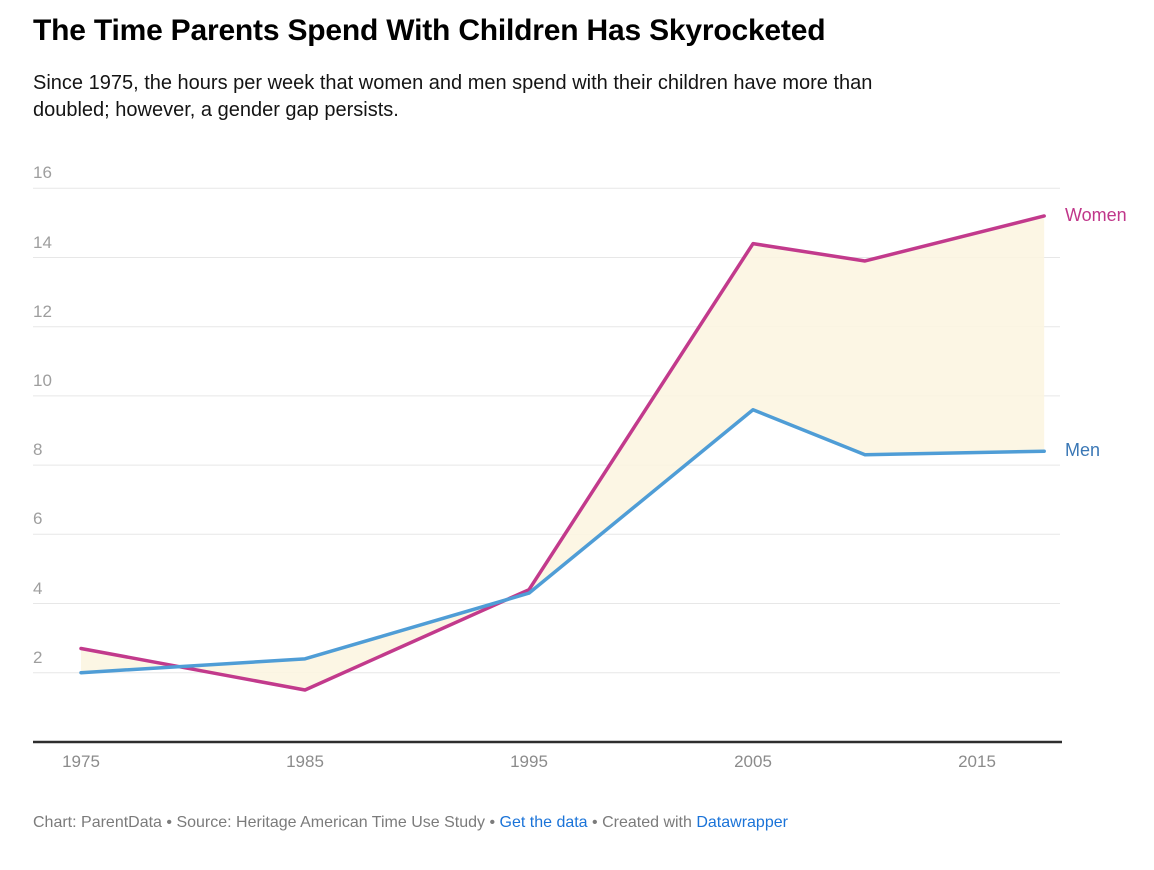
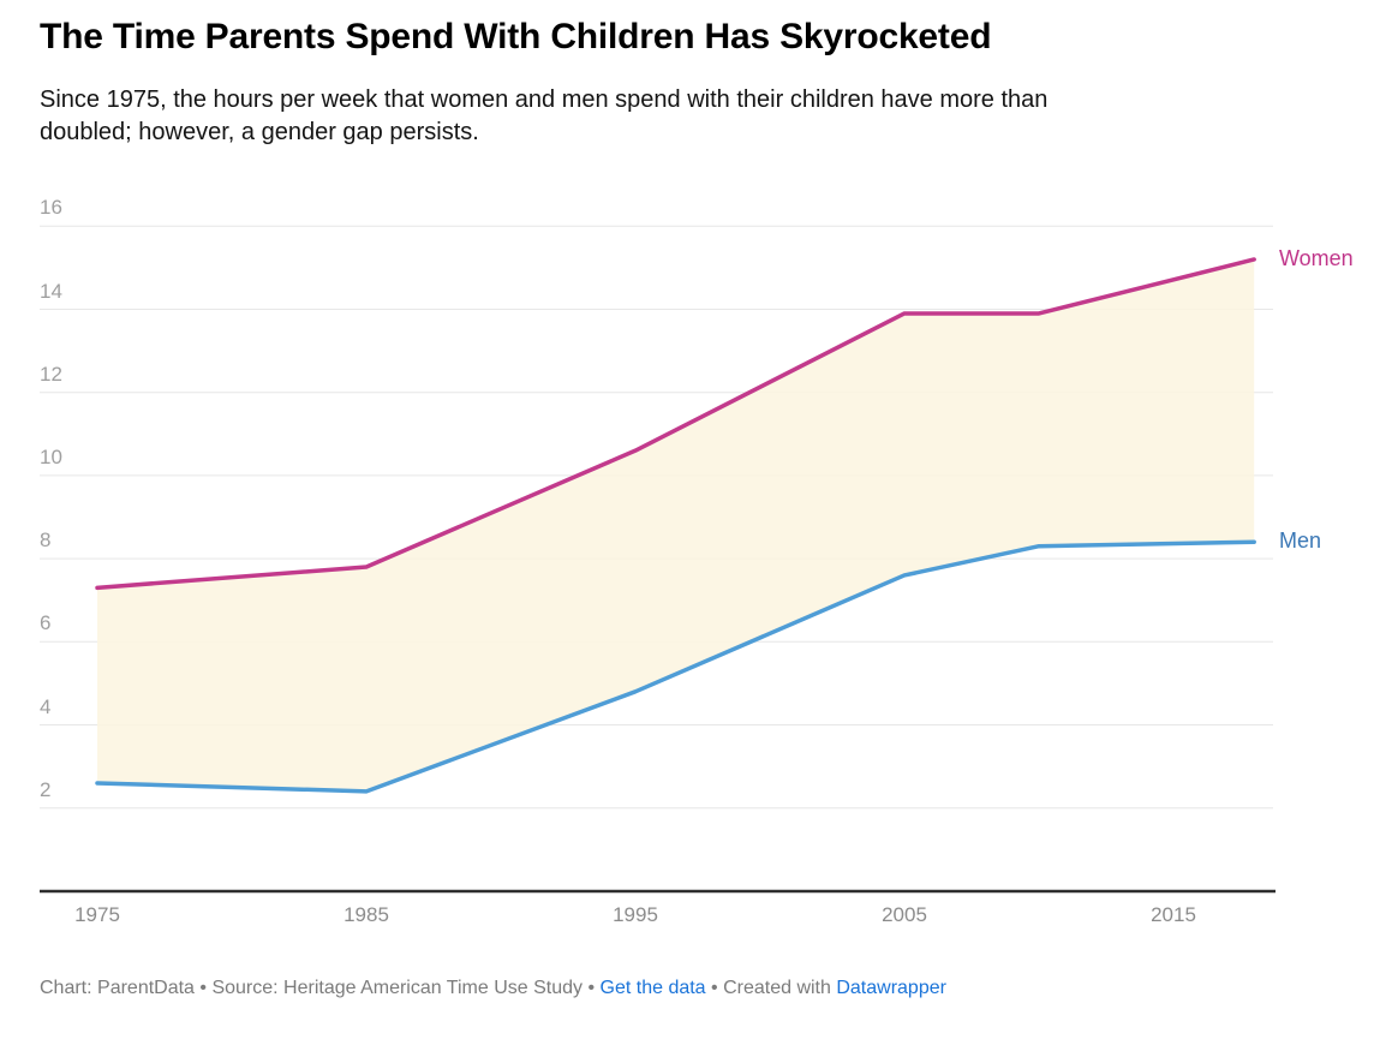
Women/1975: 2.7 -> 7.3
Men/1975: 2.0 -> 2.6
Women/1985: 1.5 -> 7.8
Women/1995: 4.4 -> 10.6
Men/1995: 4.3 -> 4.8
Women/2005: 14.4 -> 13.9
Men/2005: 9.6 -> 7.6
